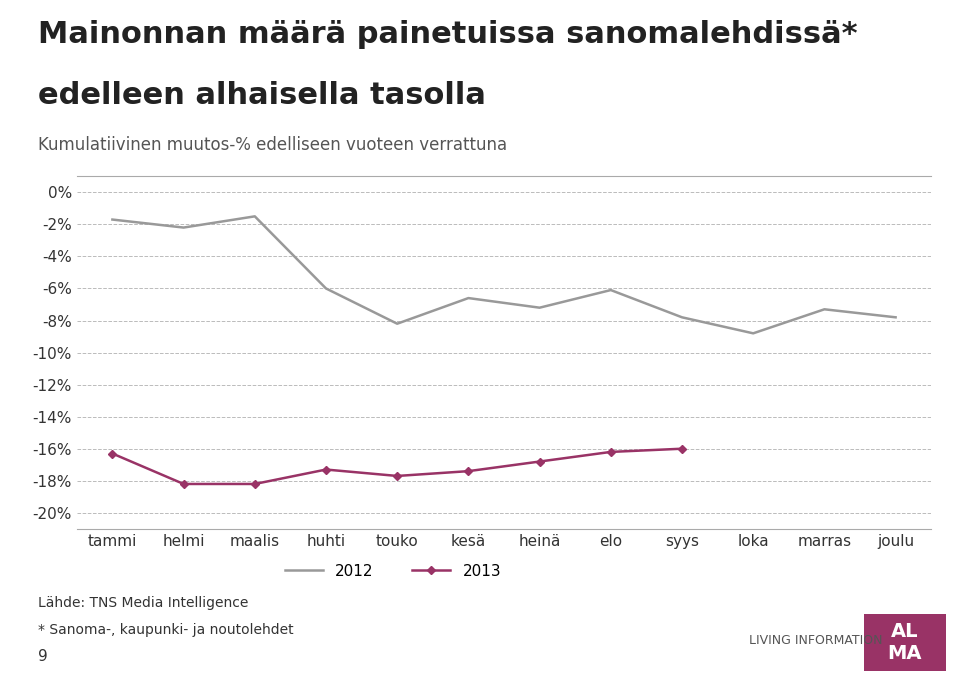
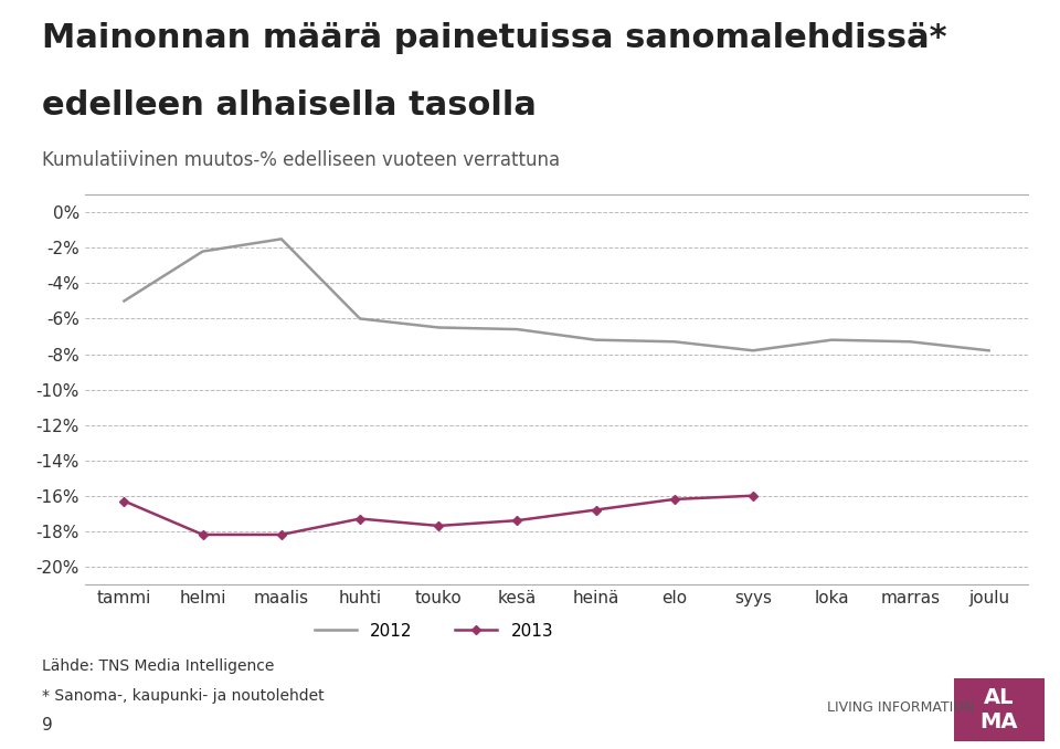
2012/tammi: -1.7% -> -5.0%
2012/touko: -8.2% -> -6.5%
2012/elo: -6.1% -> -7.3%
2012/loka: -8.8% -> -7.2%
